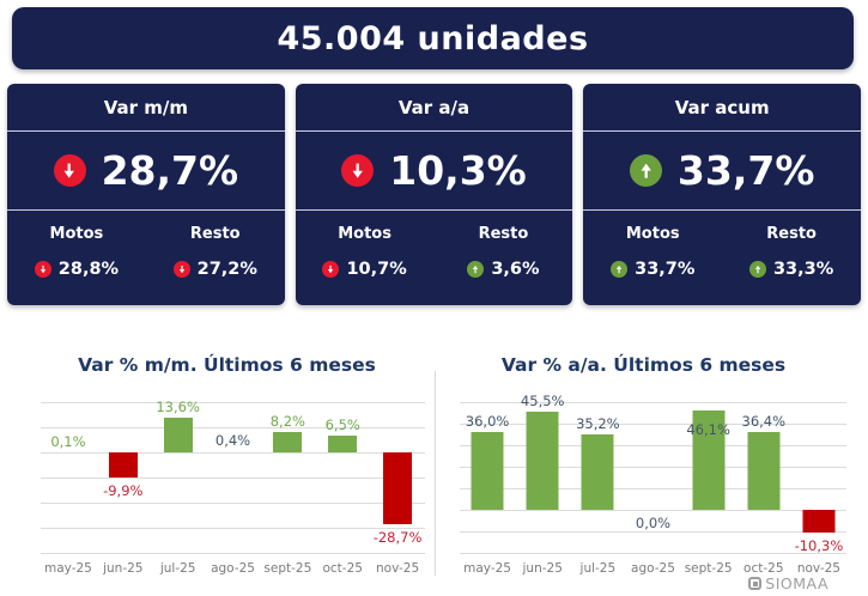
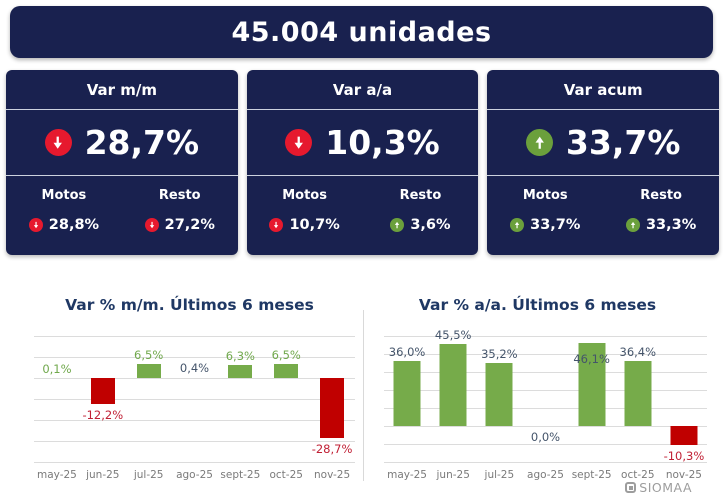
Var % m/m. Últimos 6 meses/jun-25: -9,9% -> -12,2%
Var % m/m. Últimos 6 meses/jul-25: 13,6% -> 6,5%
Var % m/m. Últimos 6 meses/sept-25: 8,2% -> 6,3%
